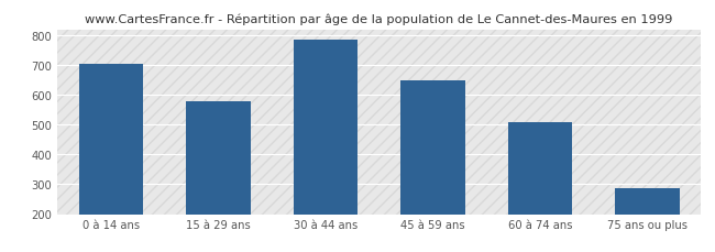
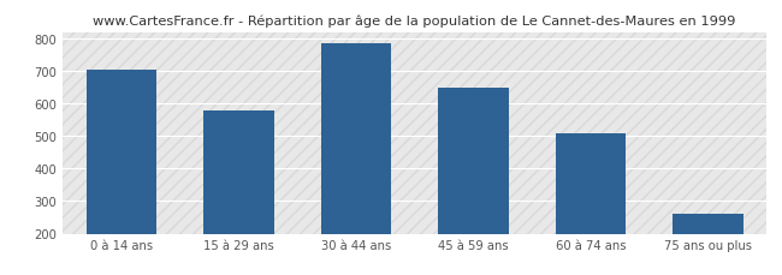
75 ans ou plus: 285 -> 260
